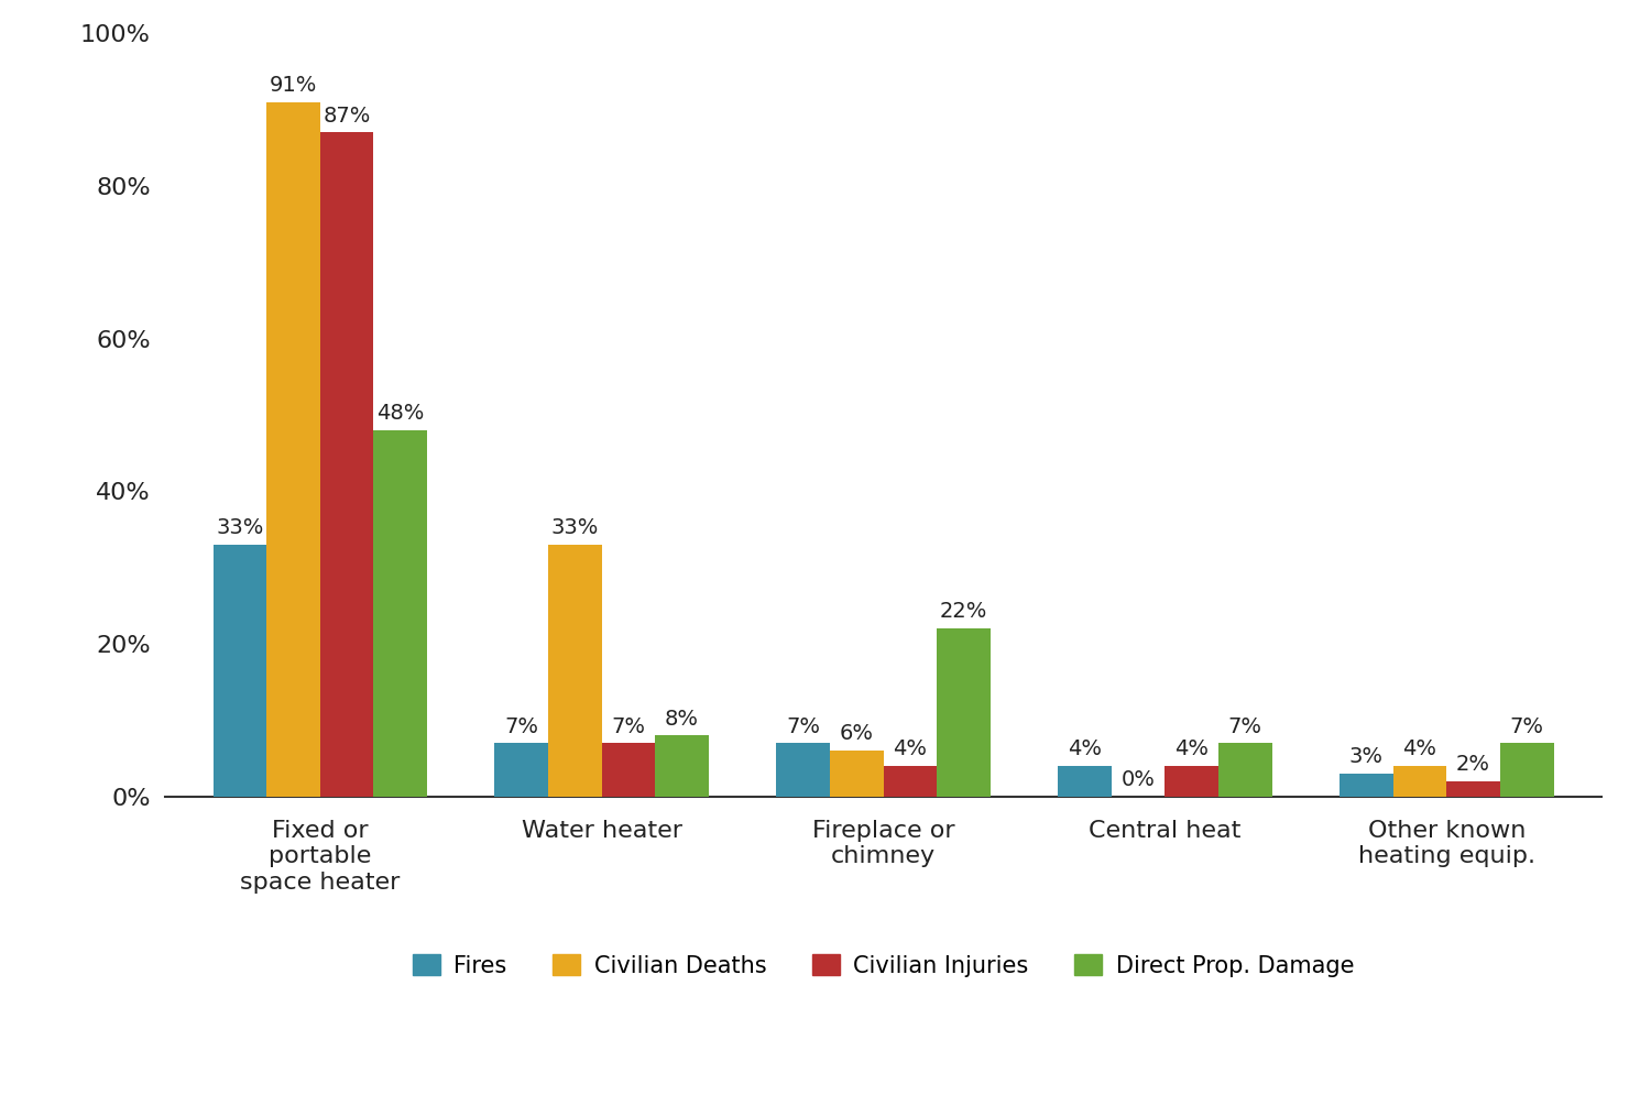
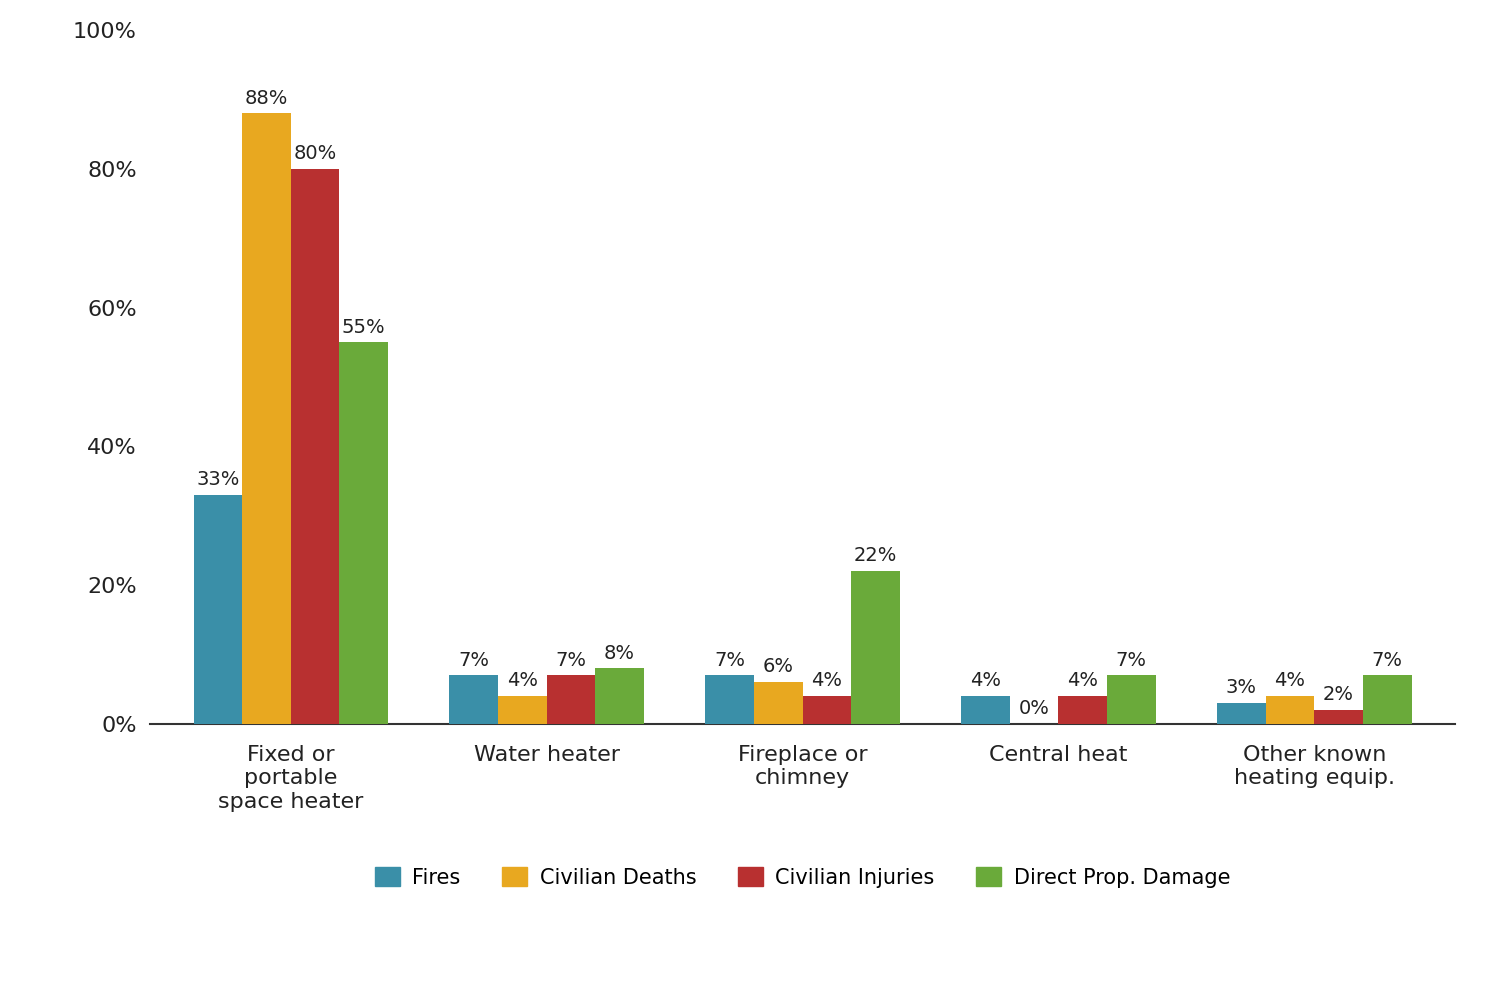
Civilian Deaths/Fixed or portable space heater: 91% -> 88%
Civilian Injuries/Fixed or portable space heater: 87% -> 80%
Direct Prop. Damage/Fixed or portable space heater: 48% -> 55%
Civilian Deaths/Water heater: 33% -> 4%
